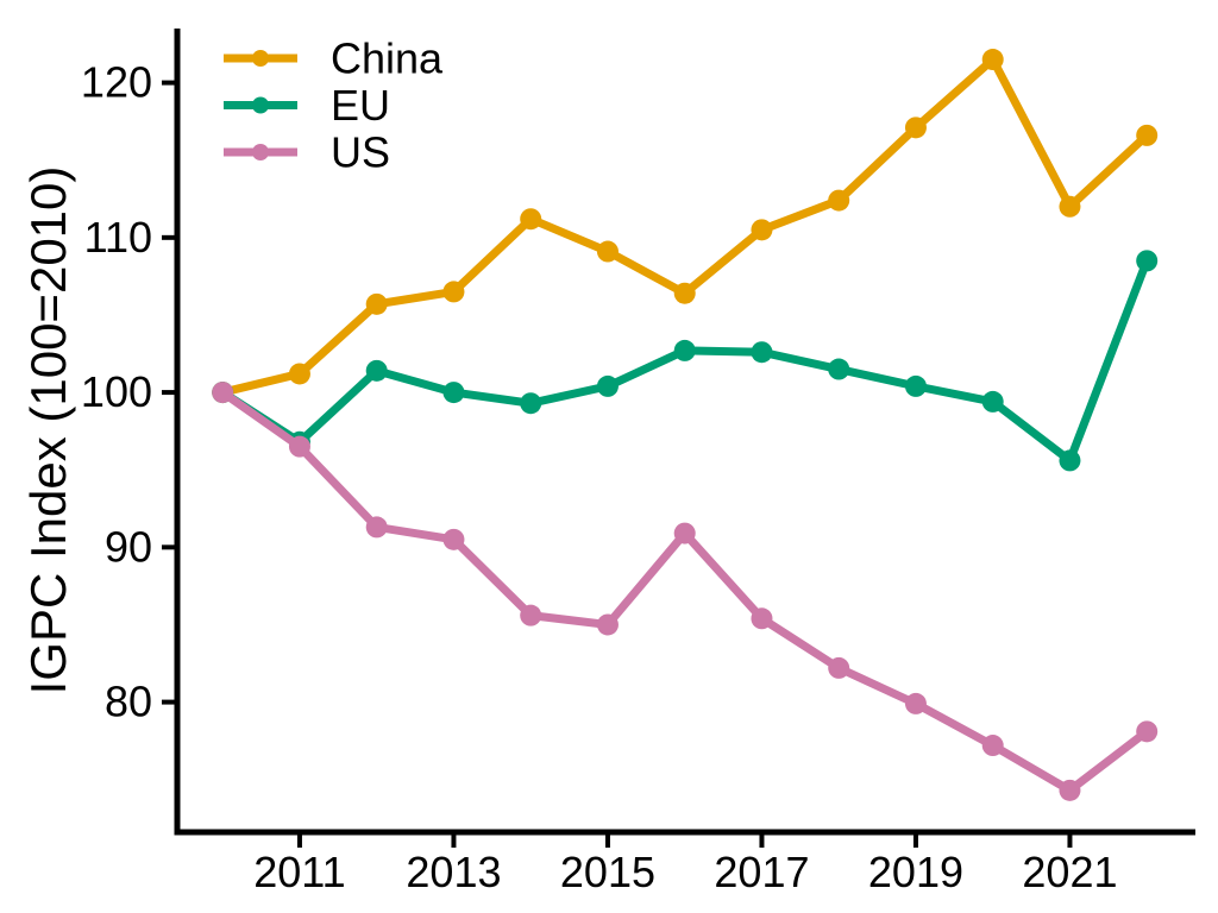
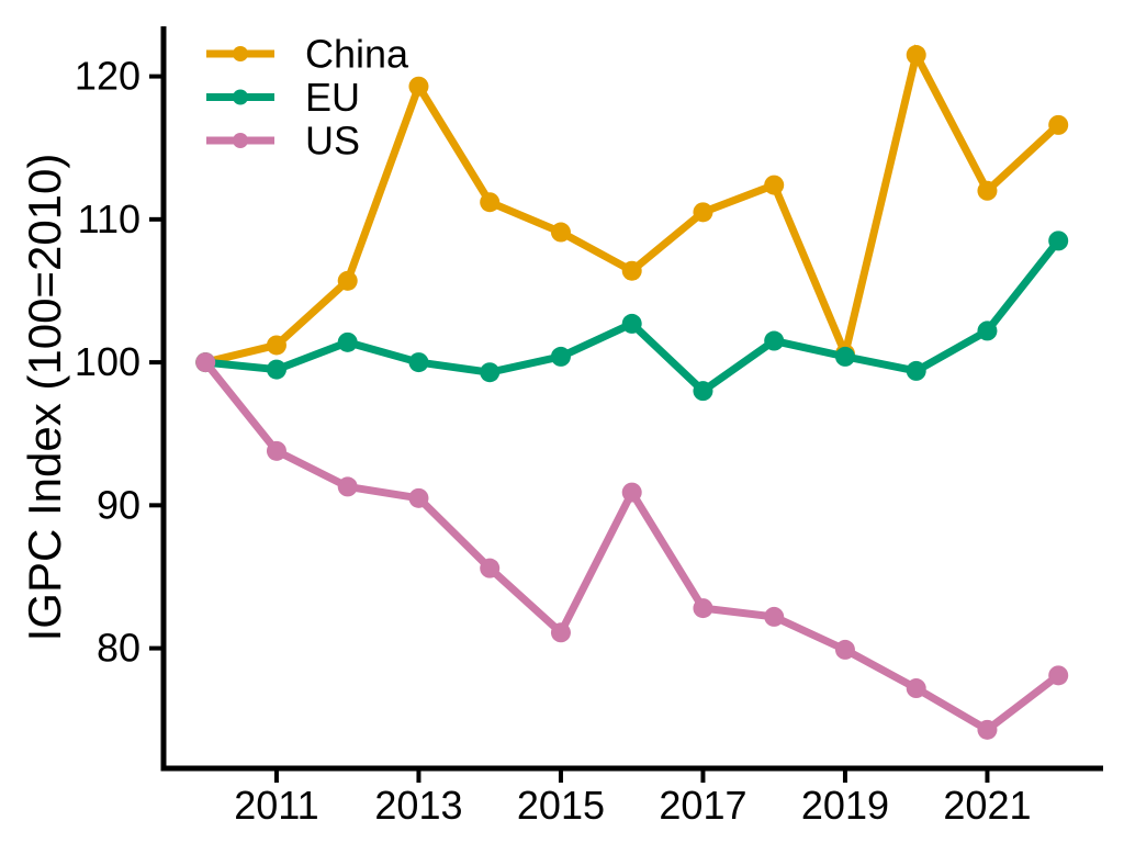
EU/2011: 96.8 -> 99.5
US/2011: 96.5 -> 93.8
China/2013: 106.5 -> 119.3
US/2015: 85.0 -> 81.1
EU/2017: 102.6 -> 98.0
US/2017: 85.4 -> 82.8
China/2019: 117.1 -> 100.6
EU/2021: 95.6 -> 102.2
